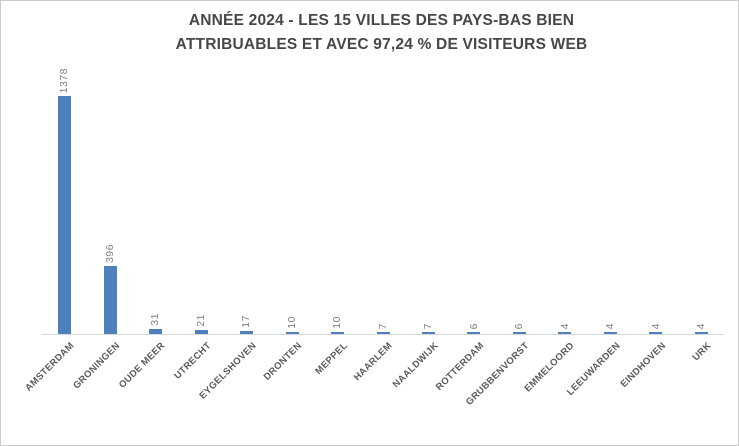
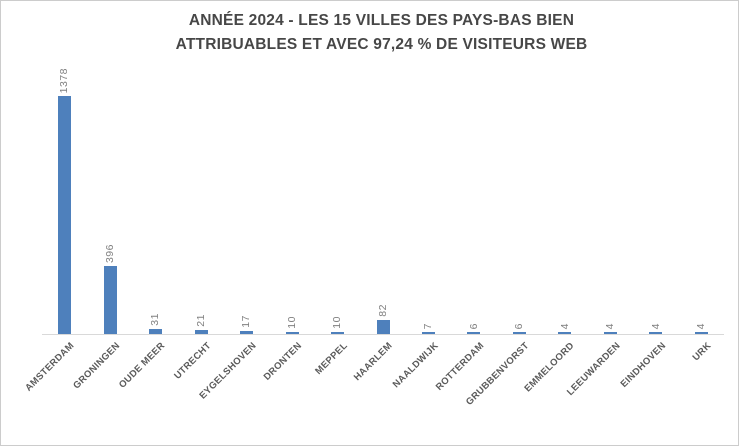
HAARLEM: 7 -> 82
